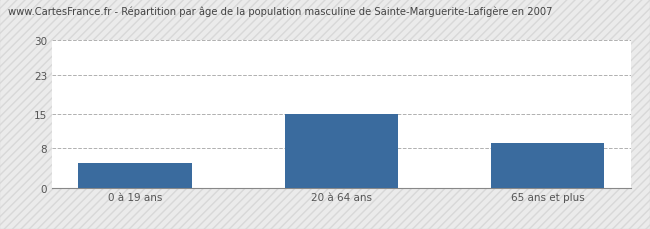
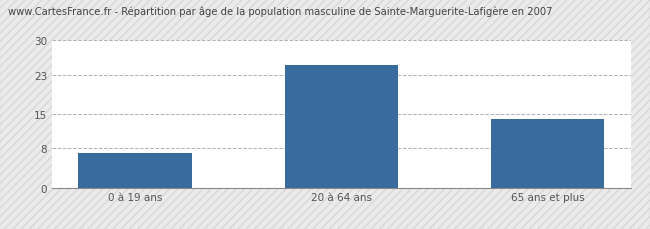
0 à 19 ans: 5 -> 7
20 à 64 ans: 15 -> 25
65 ans et plus: 9 -> 14
